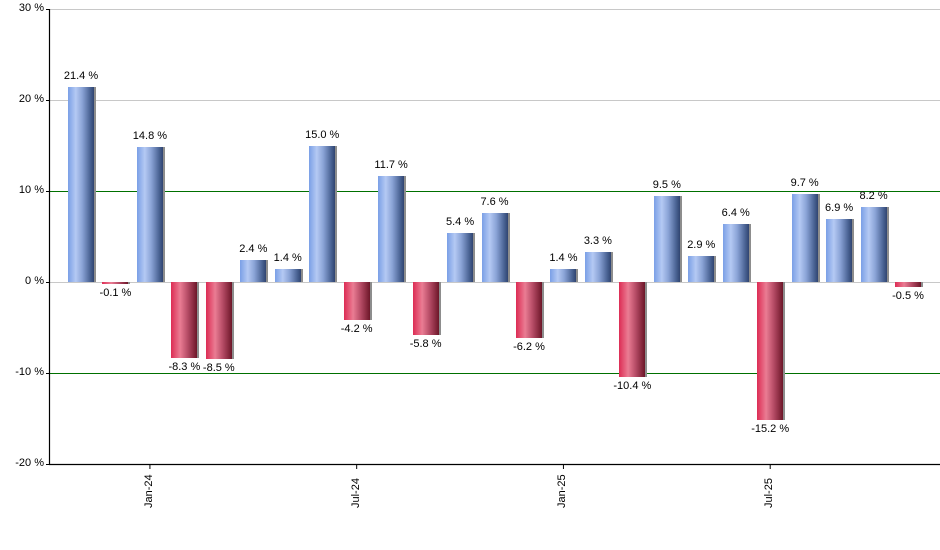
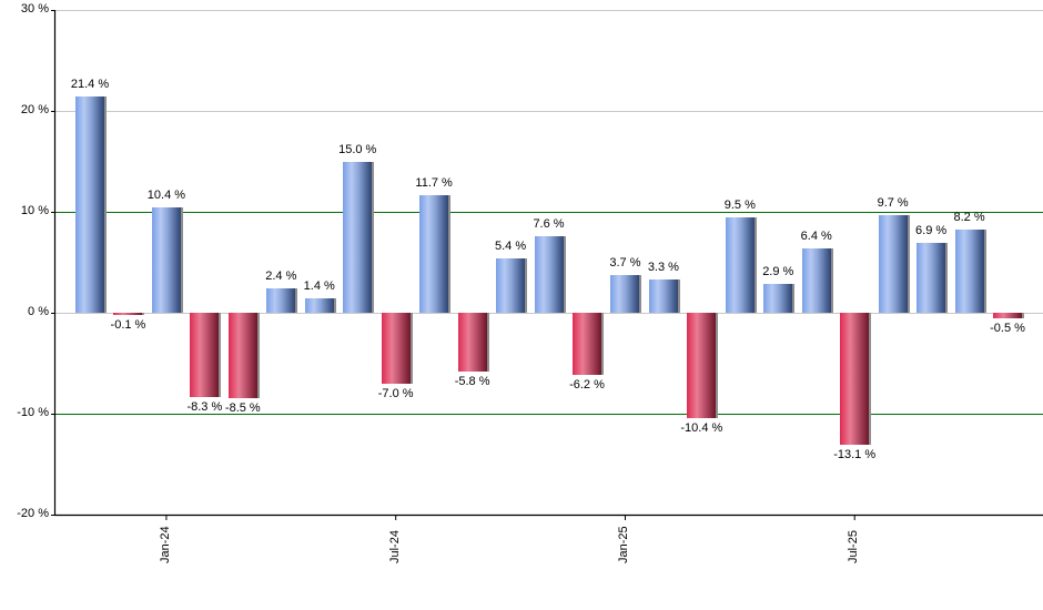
Jan-24: 14.8 -> 10.4
Jul-24: -4.2 -> -7.0
Jan-25: 1.4 -> 3.7
Jul-25: -15.2 -> -13.1
